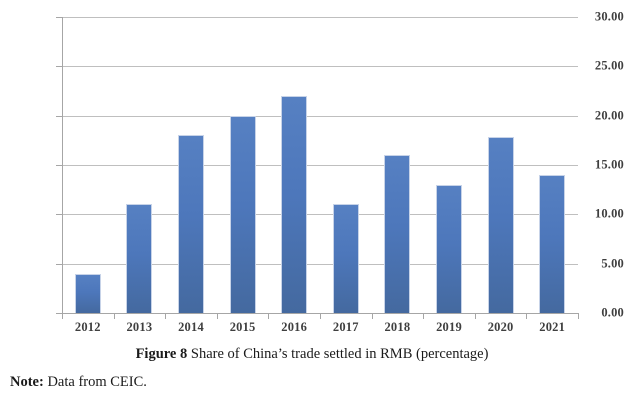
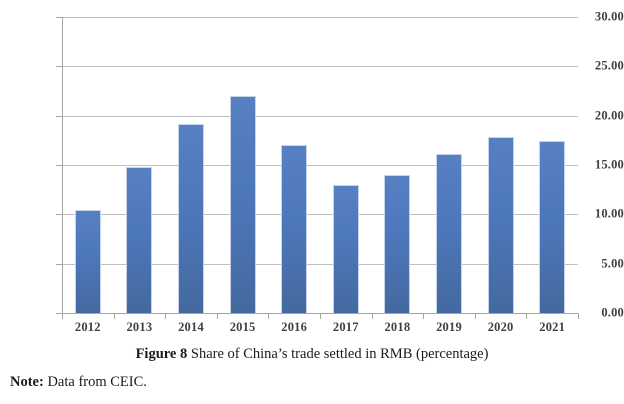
2012: 4 -> 10
2013: 11 -> 15
2014: 18 -> 19
2015: 20 -> 22
2016: 22 -> 17
2017: 11 -> 13
2018: 16 -> 14
2019: 13 -> 16
2021: 14 -> 17
